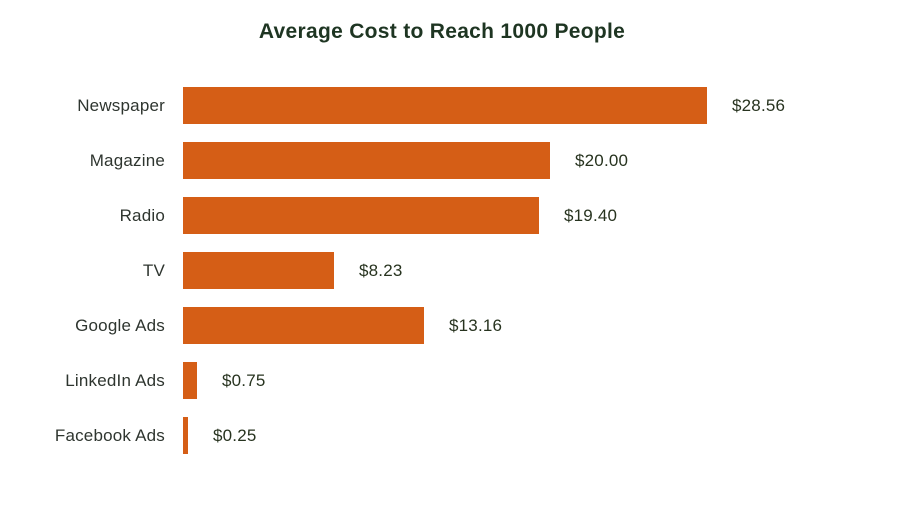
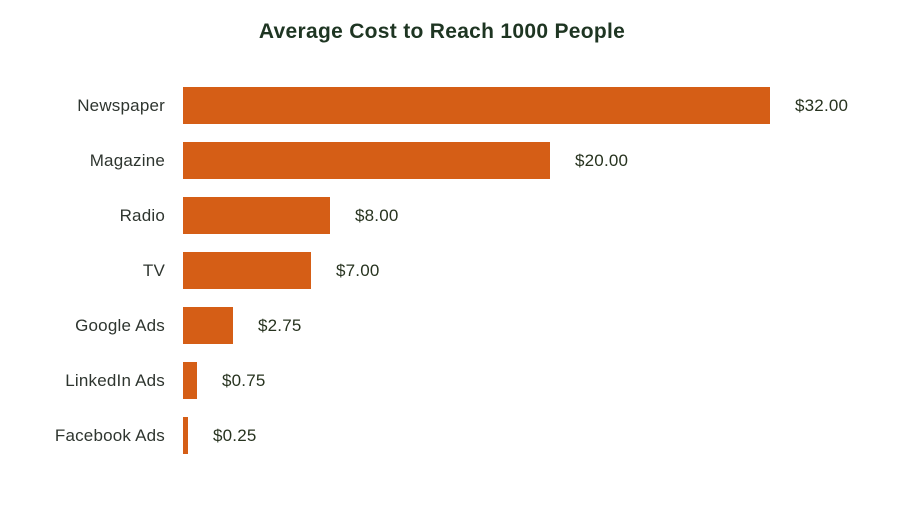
Newspaper: $28.56 -> $32.00
Radio: $19.40 -> $8.00
TV: $8.23 -> $7.00
Google Ads: $13.16 -> $2.75
